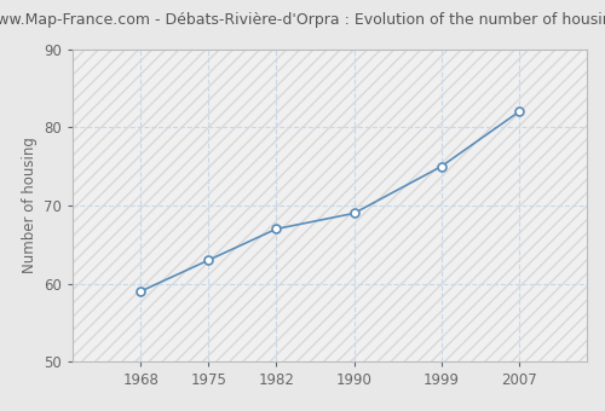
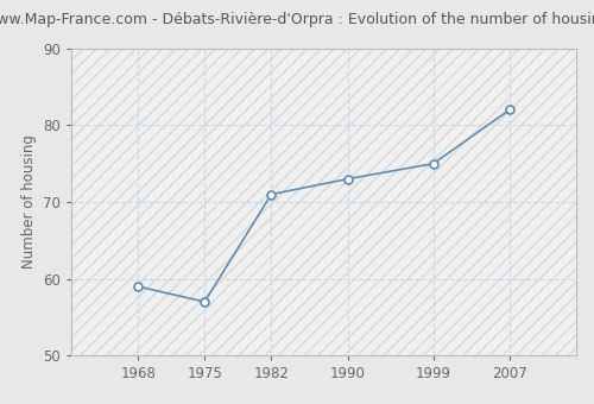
1975: 63 -> 57
1982: 67 -> 71
1990: 69 -> 73
